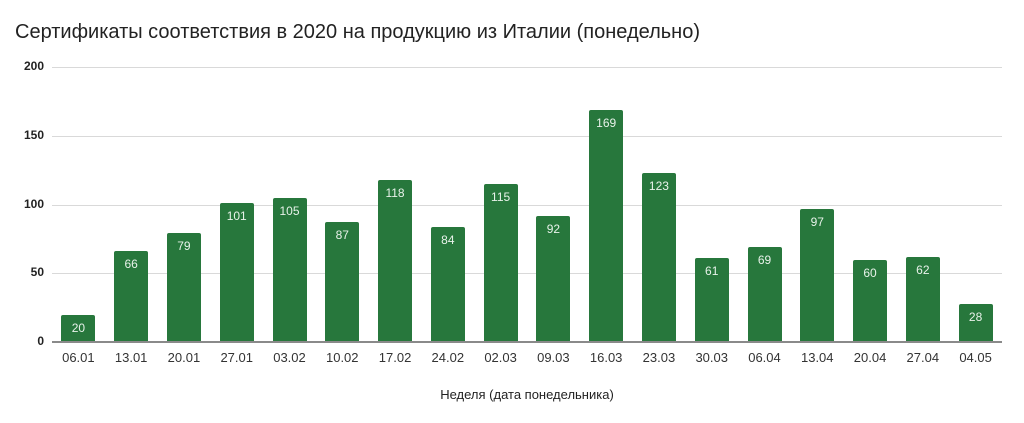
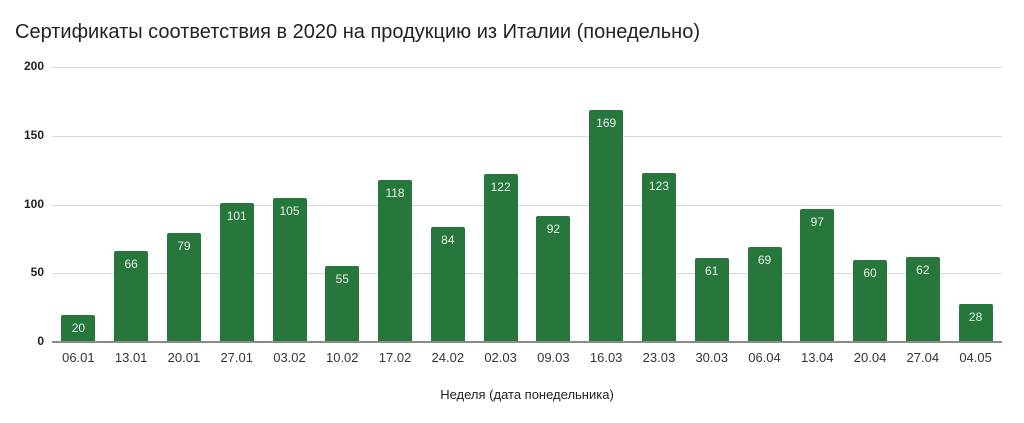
10.02: 87 -> 55
02.03: 115 -> 122
